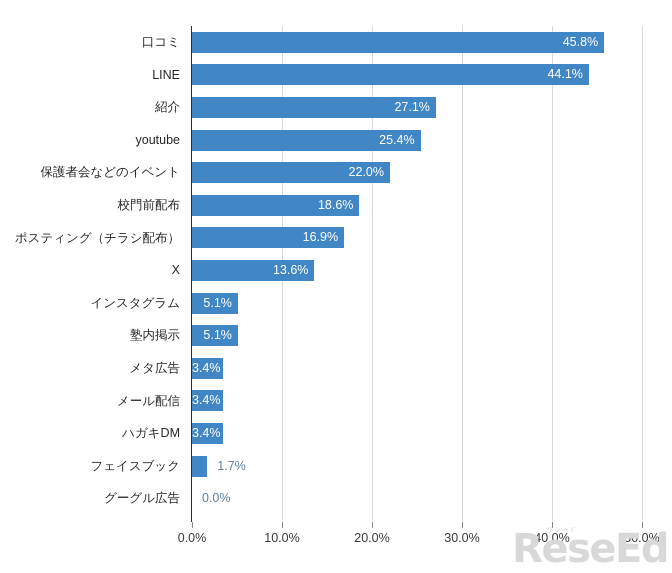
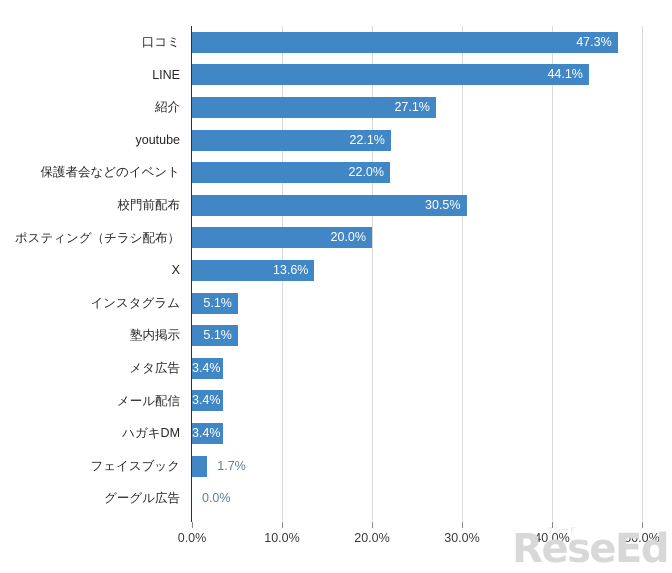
口コミ: 45.8% -> 47.3%
youtube: 25.4% -> 22.1%
校門前配布: 18.6% -> 30.5%
ポスティング（チラシ配布）: 16.9% -> 20.0%
